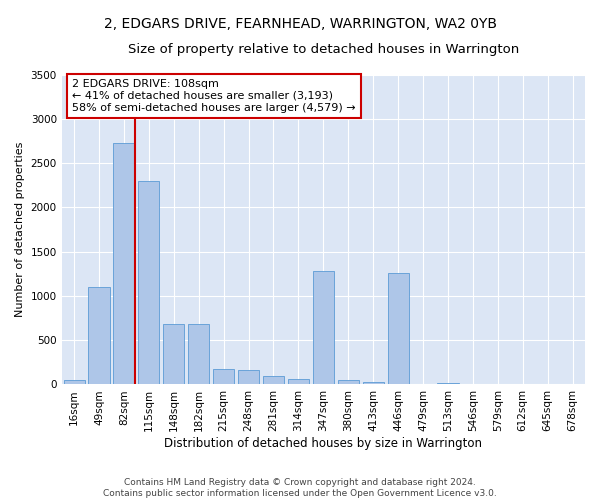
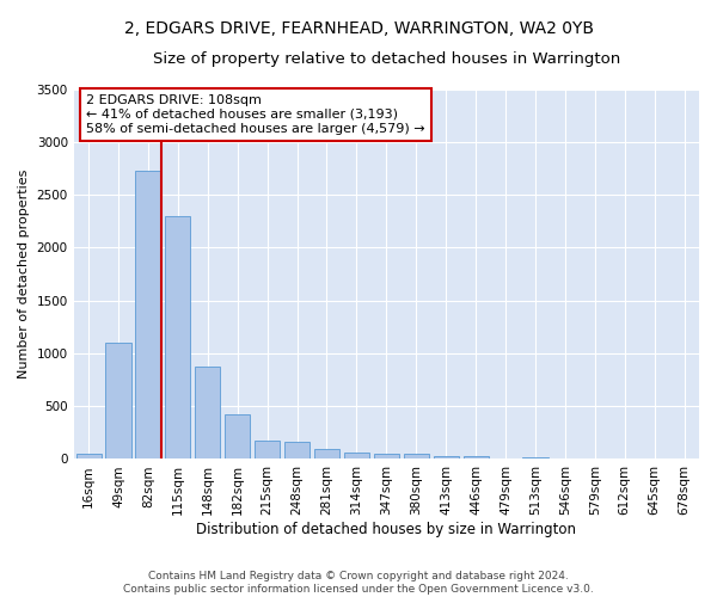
148sqm: 680 -> 880
182sqm: 680 -> 420
347sqm: 1280 -> 60
446sqm: 1260 -> 20
